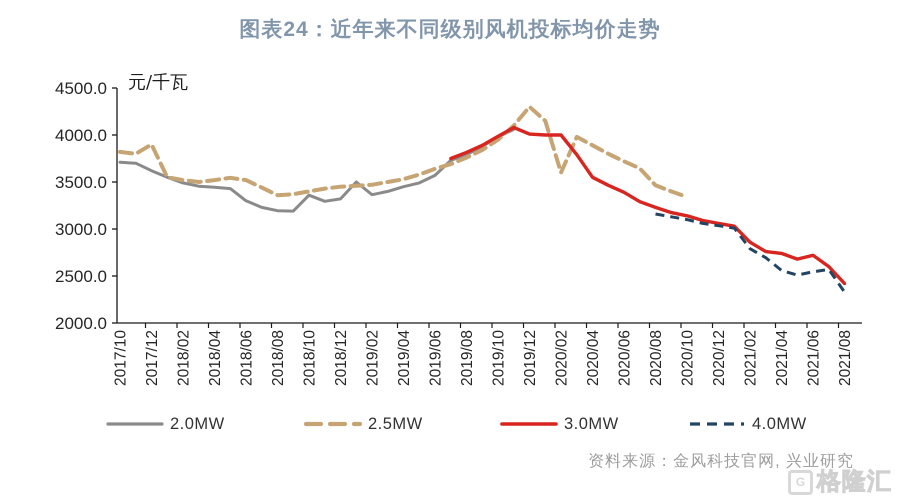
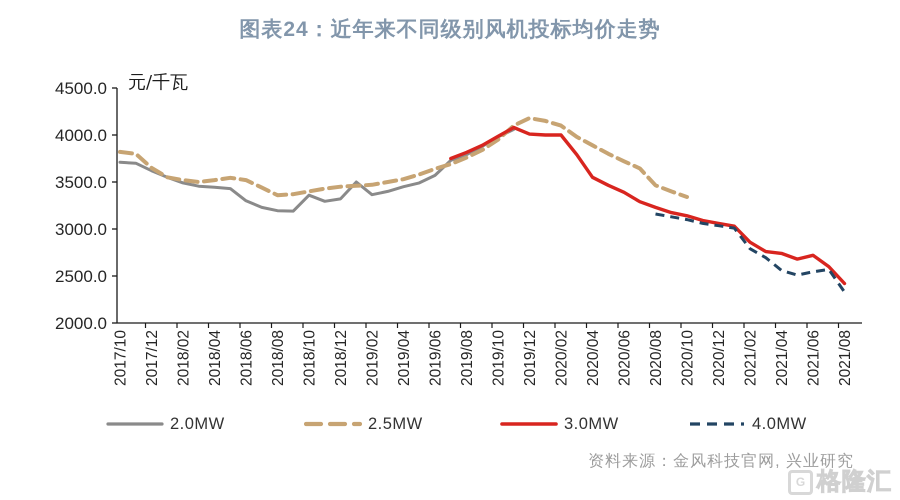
2.5MW/2017/12: 3900 -> 3600
2.5MW/2019/12: 4300 -> 4200
2.5MW/2020/02: 3600 -> 4100
